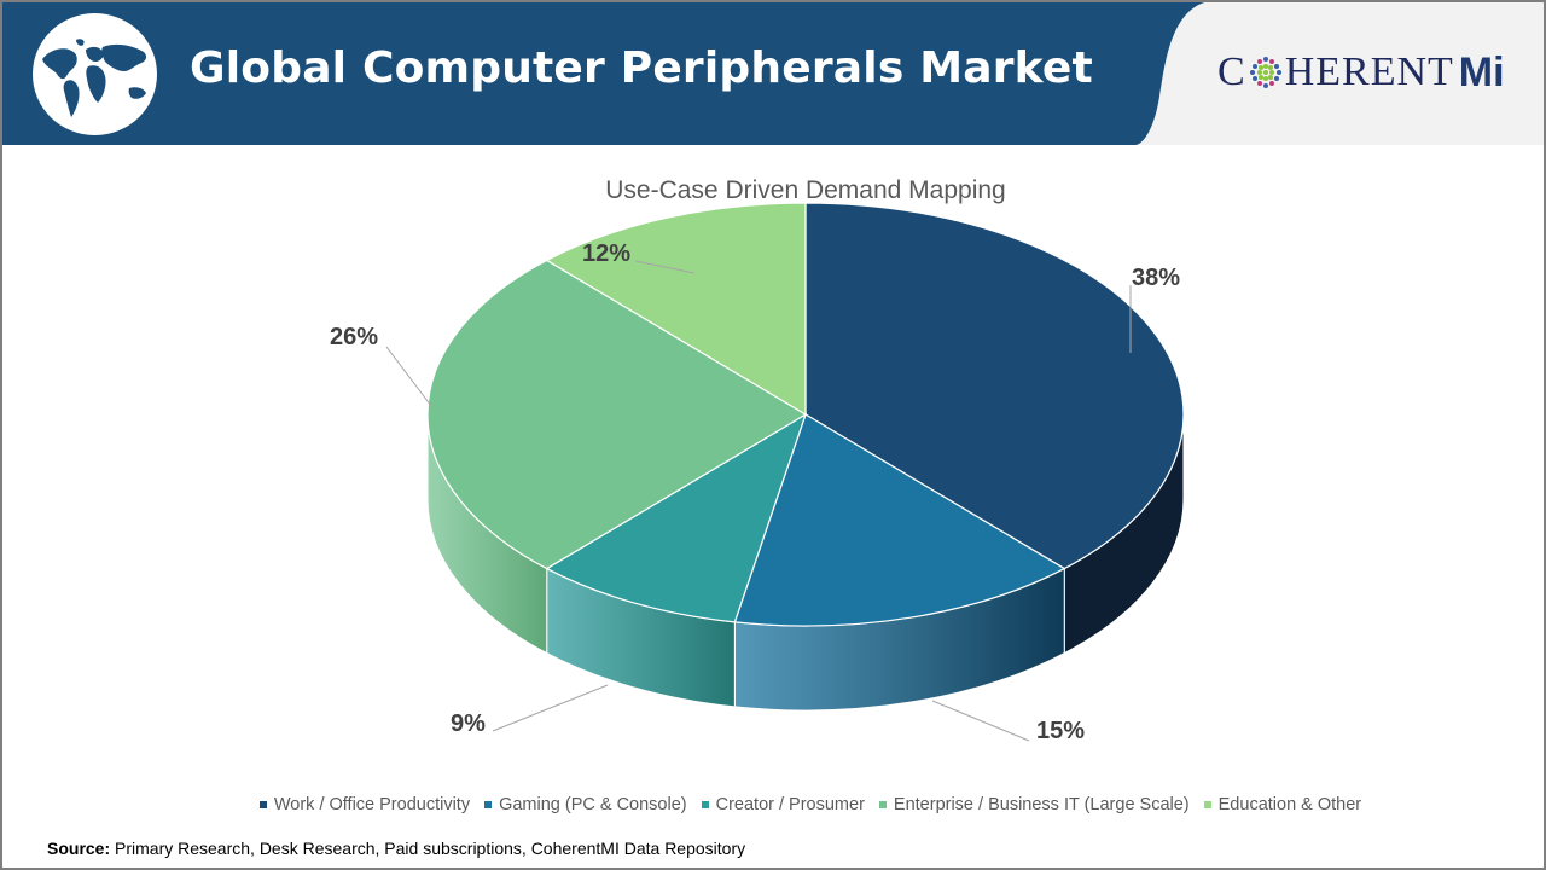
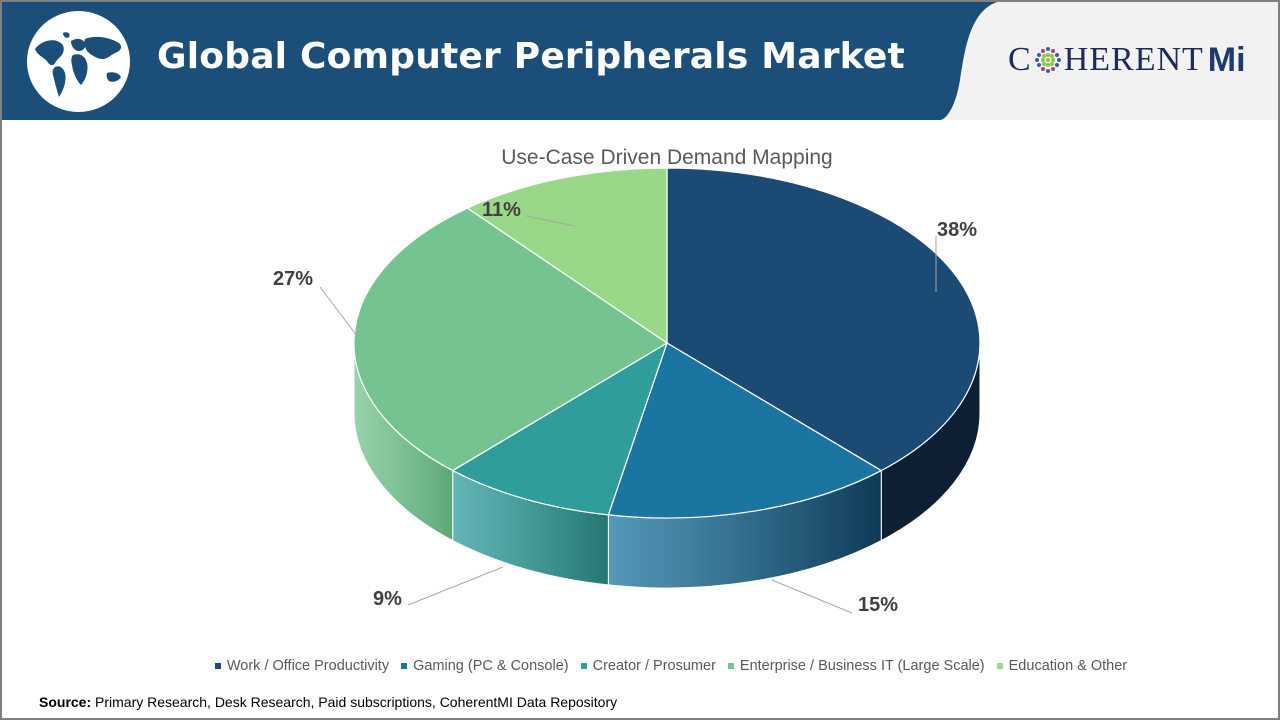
Enterprise / Business IT (Large Scale): 26% -> 27%
Education & Other: 12% -> 11%
